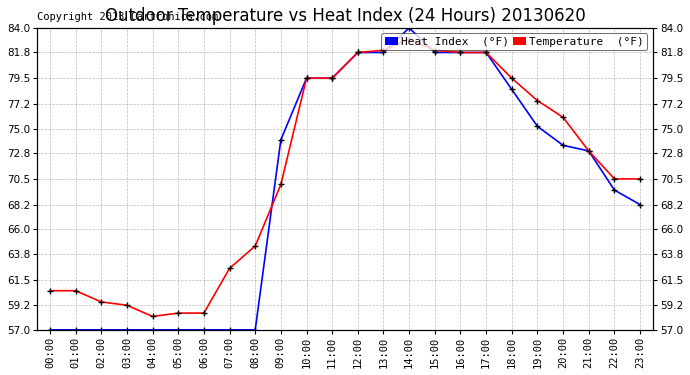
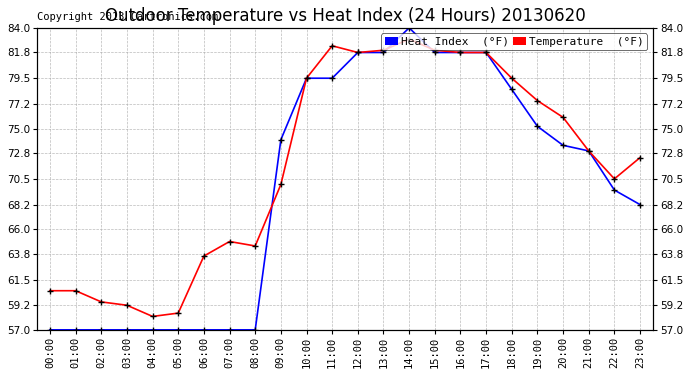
Temperature (°F)/06:00: 58.5 -> 63.6
Temperature (°F)/07:00: 62.5 -> 64.9
Temperature (°F)/11:00: 79.5 -> 82.4
Temperature (°F)/23:00: 70.5 -> 72.4
